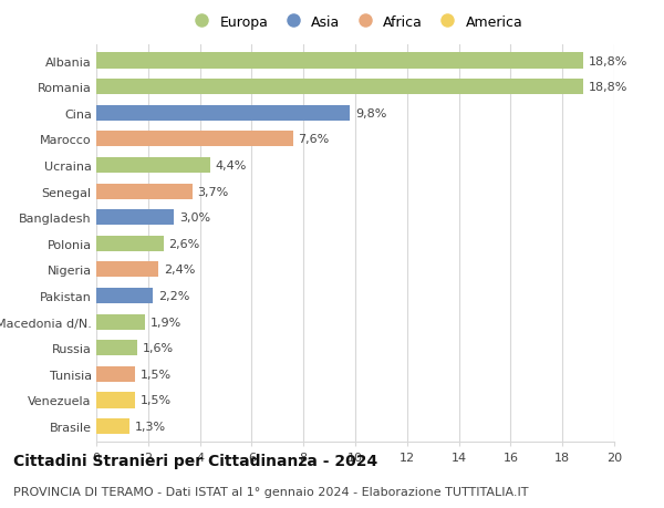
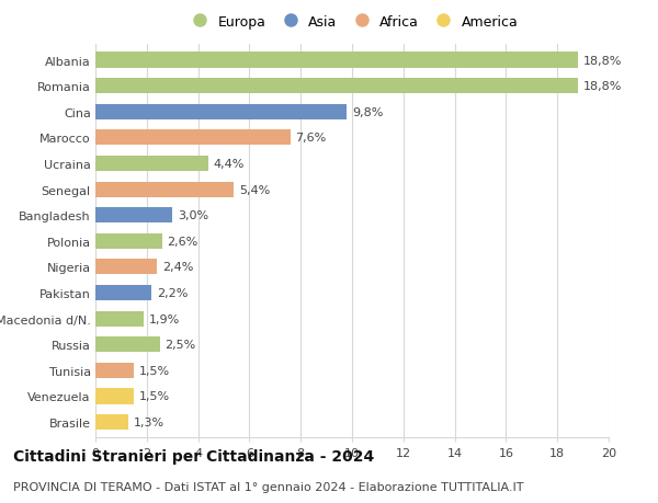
Senegal: 3,7% -> 5,4%
Russia: 1,6% -> 2,5%
